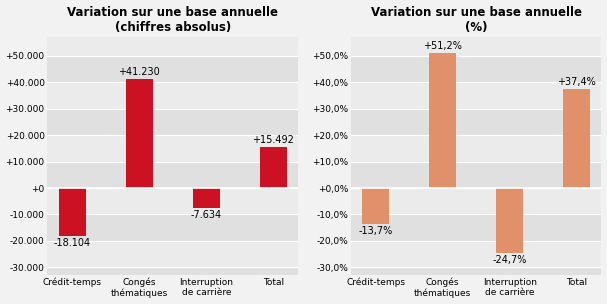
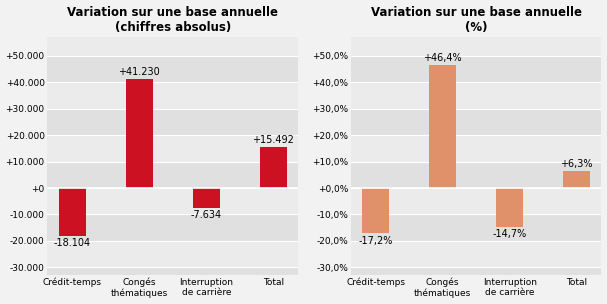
Variation sur une base annuelle (%)/Crédit-temps: -13,7% -> -17,2%
Variation sur une base annuelle (%)/Congés thématiques: +51,2% -> +46,4%
Variation sur une base annuelle (%)/Interruption de carrière: -24,7% -> -14,7%
Variation sur une base annuelle (%)/Total: +37,4% -> +6,3%
